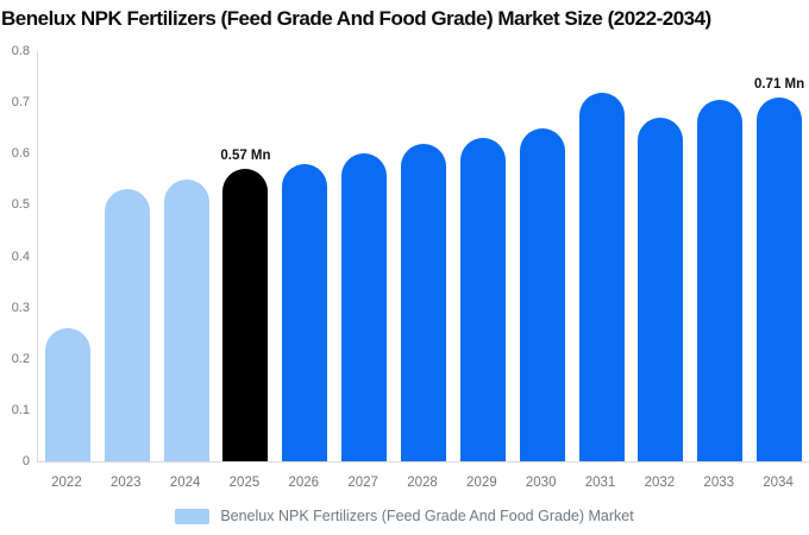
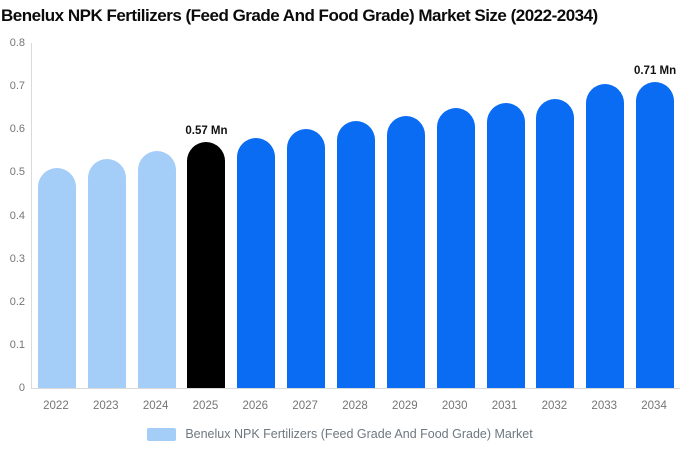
2022: 0.26 -> 0.51
2031: 0.72 -> 0.66
